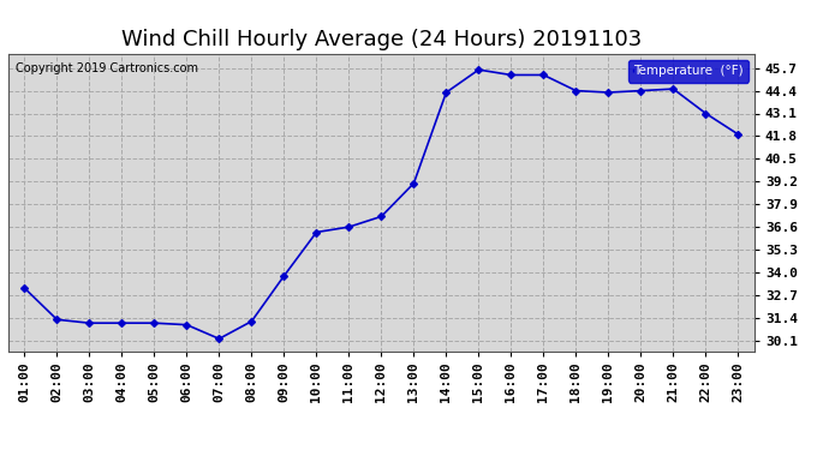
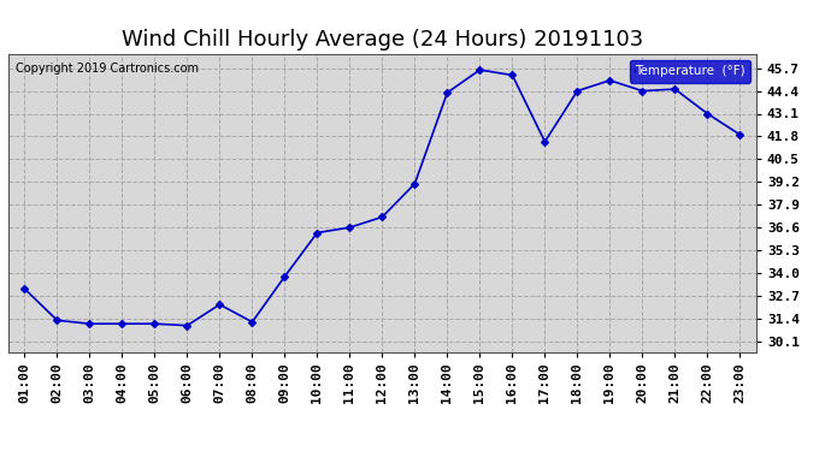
07:00: 30.2 -> 32.2
17:00: 45.3 -> 41.5
19:00: 44.3 -> 45.0
